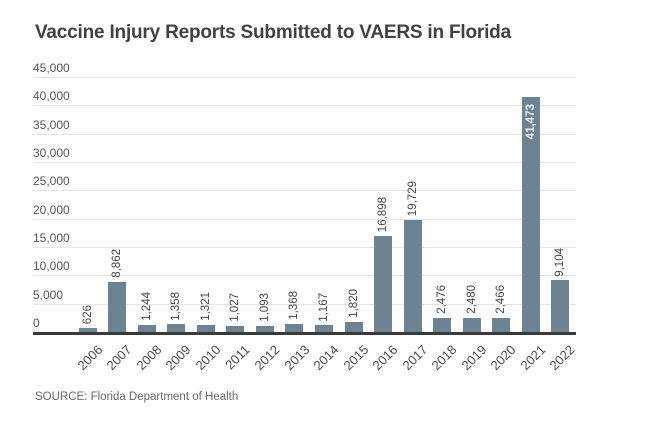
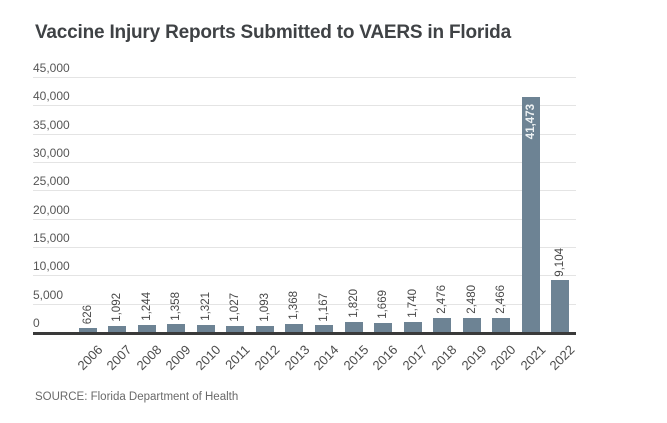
2007: 8,862 -> 1,092
2016: 16,898 -> 1,669
2017: 19,729 -> 1,740
